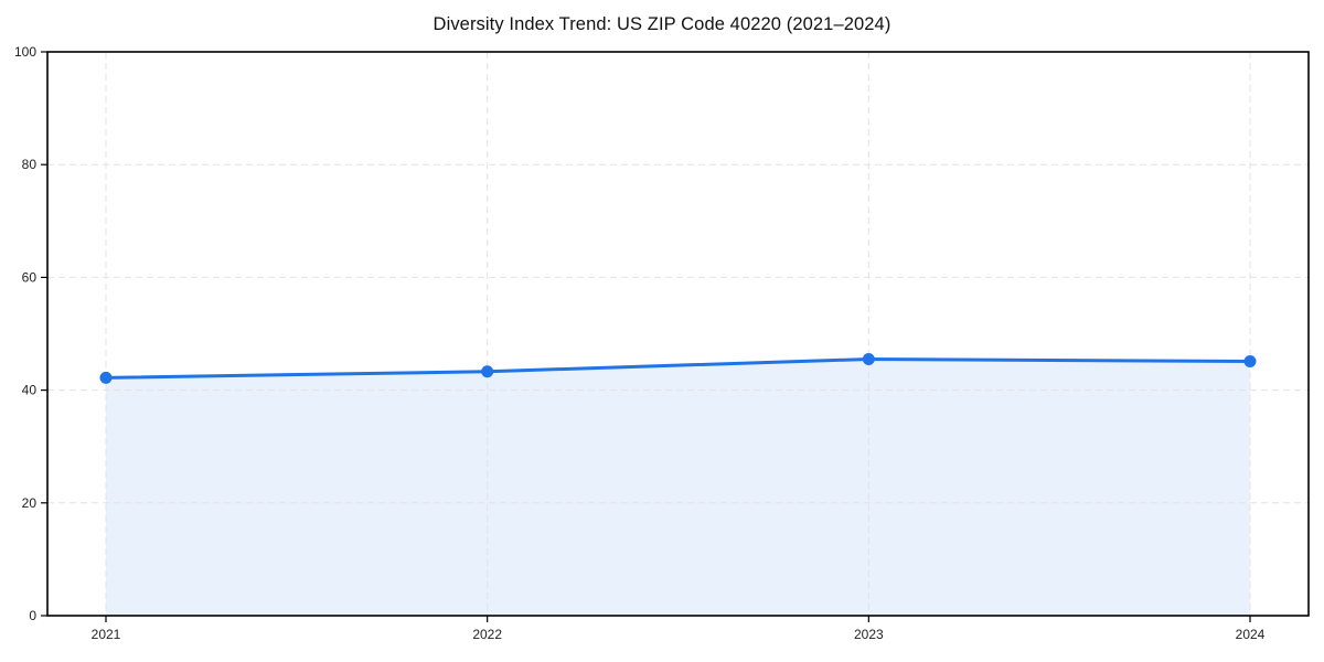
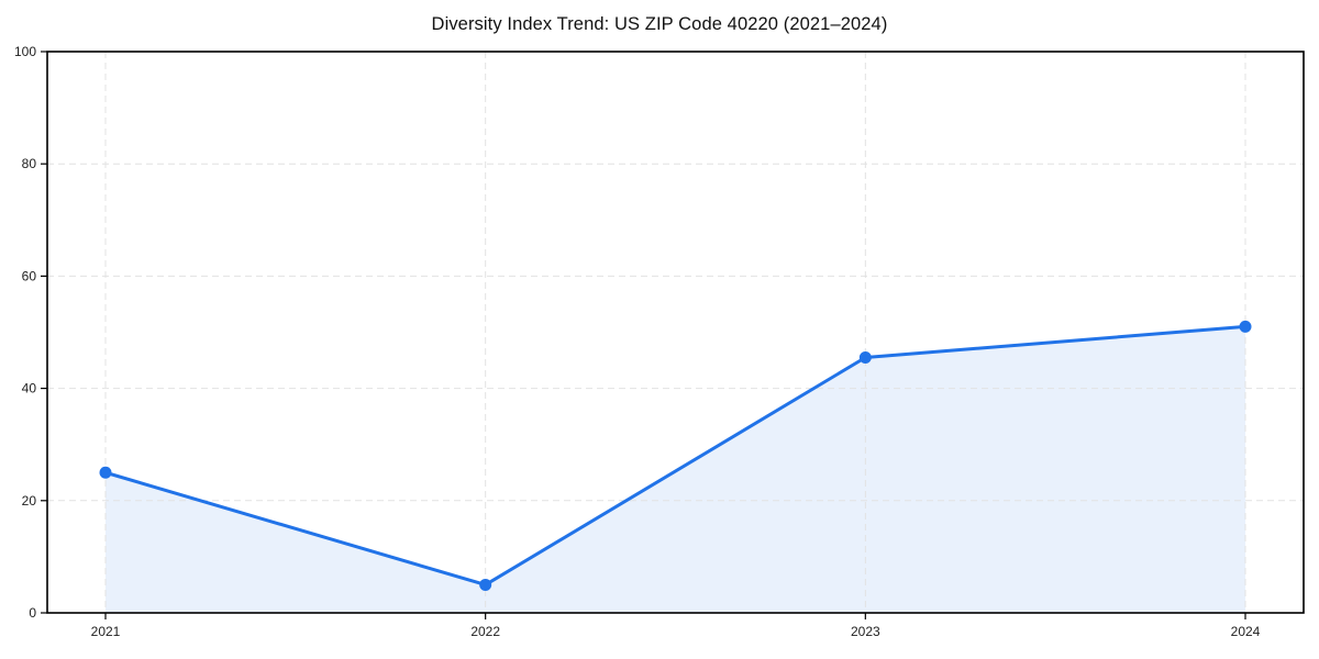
2021: 42 -> 25
2022: 43 -> 5
2024: 45 -> 51
